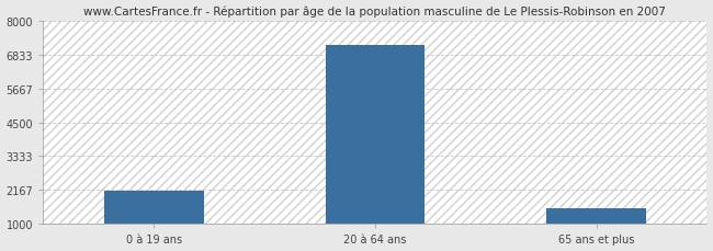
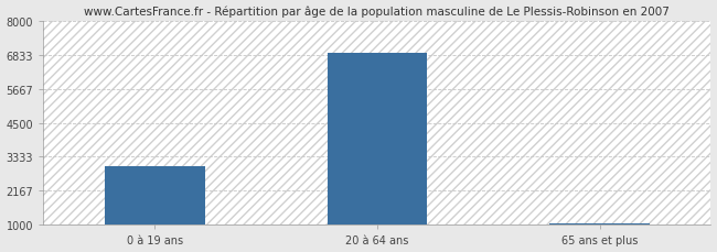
0 à 19 ans: 2150 -> 3000
20 à 64 ans: 7150 -> 6900
65 ans et plus: 1550 -> 1060
